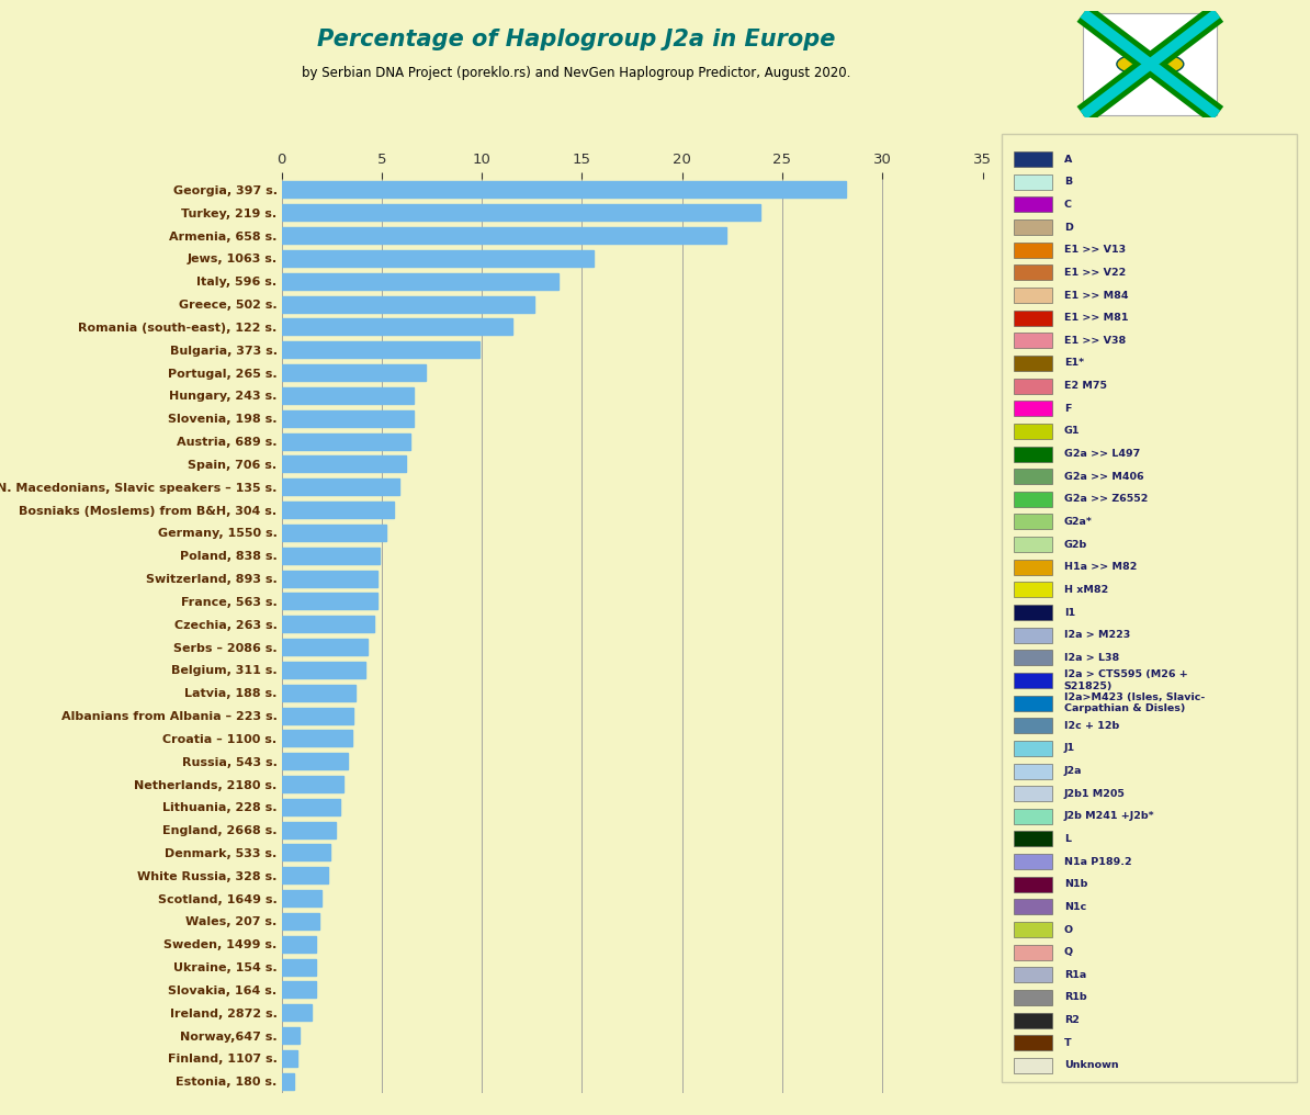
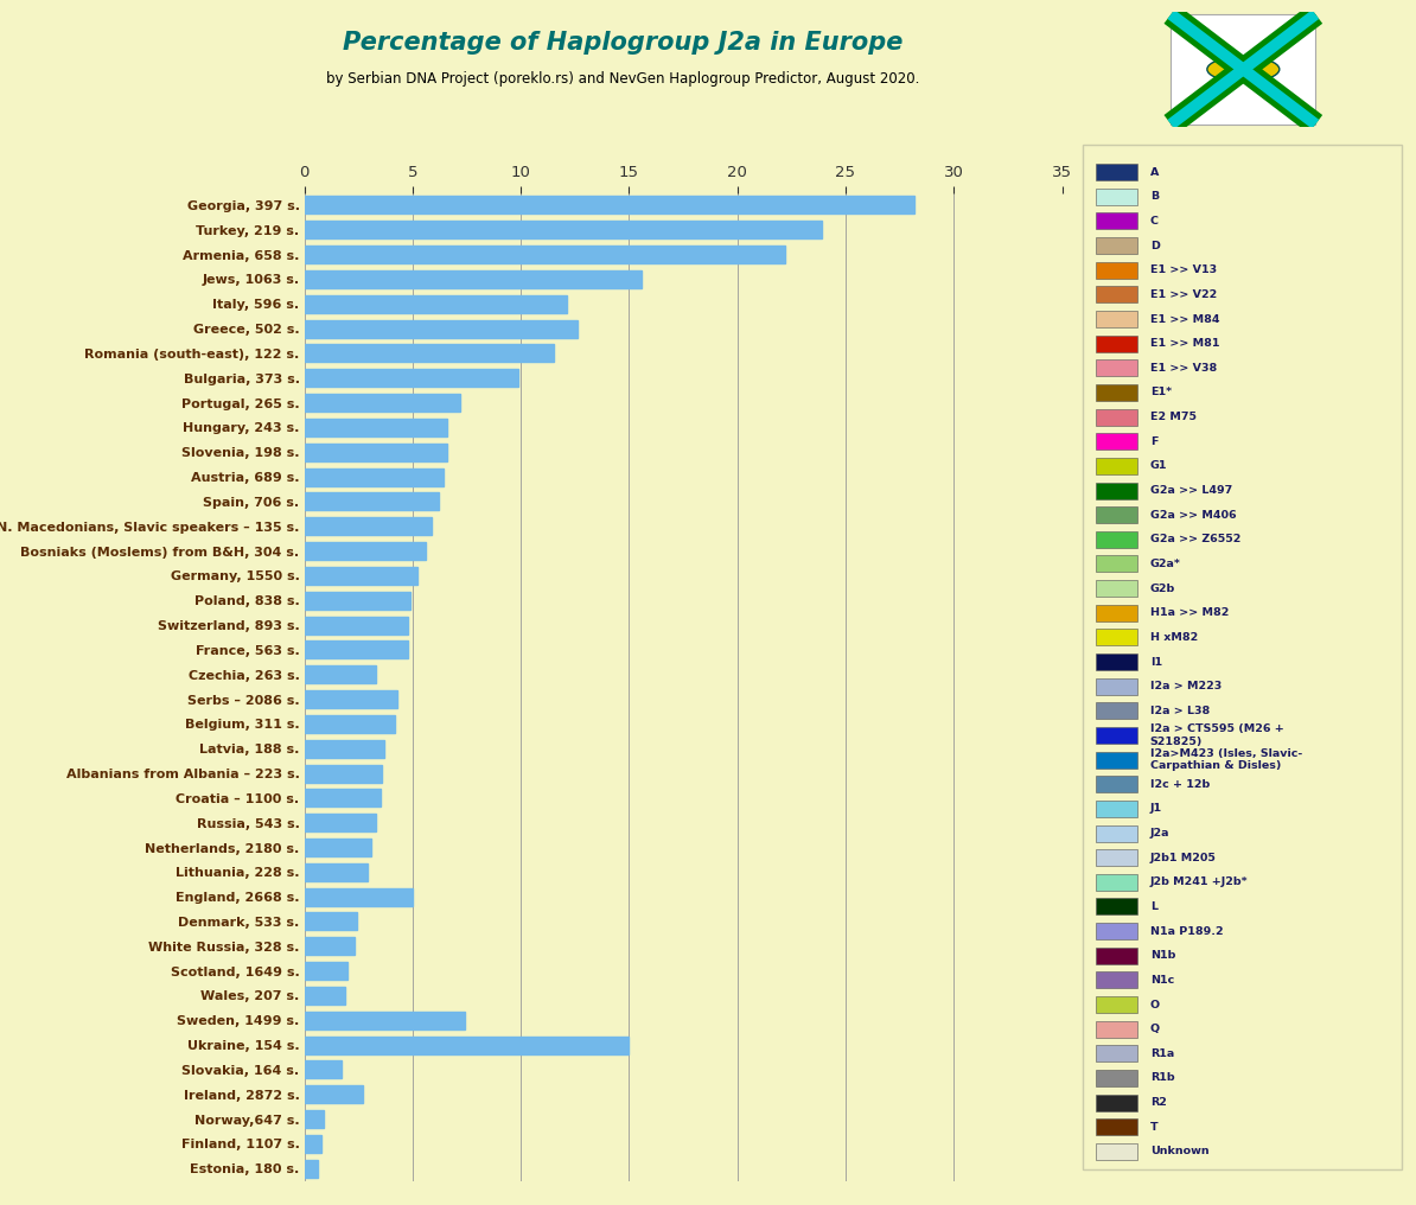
Italy, 596 s.: 13.8 -> 12.1
Czechia, 263 s.: 4.6 -> 3.3
England, 2668 s.: 2.7 -> 5.0
Sweden, 1499 s.: 1.7 -> 7.4
Ukraine, 154 s.: 1.7 -> 15.0
Ireland, 2872 s.: 1.5 -> 2.7
